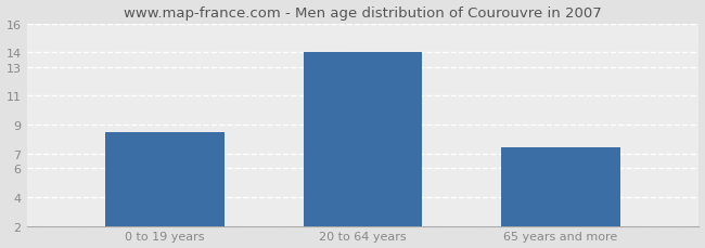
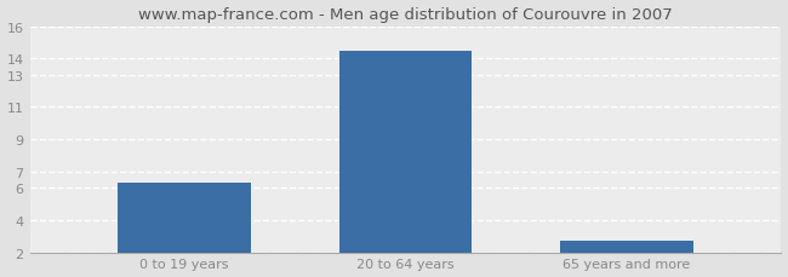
0 to 19 years: 8.5 -> 6.3
20 to 64 years: 14.0 -> 14.5
65 years and more: 7.4 -> 2.7
